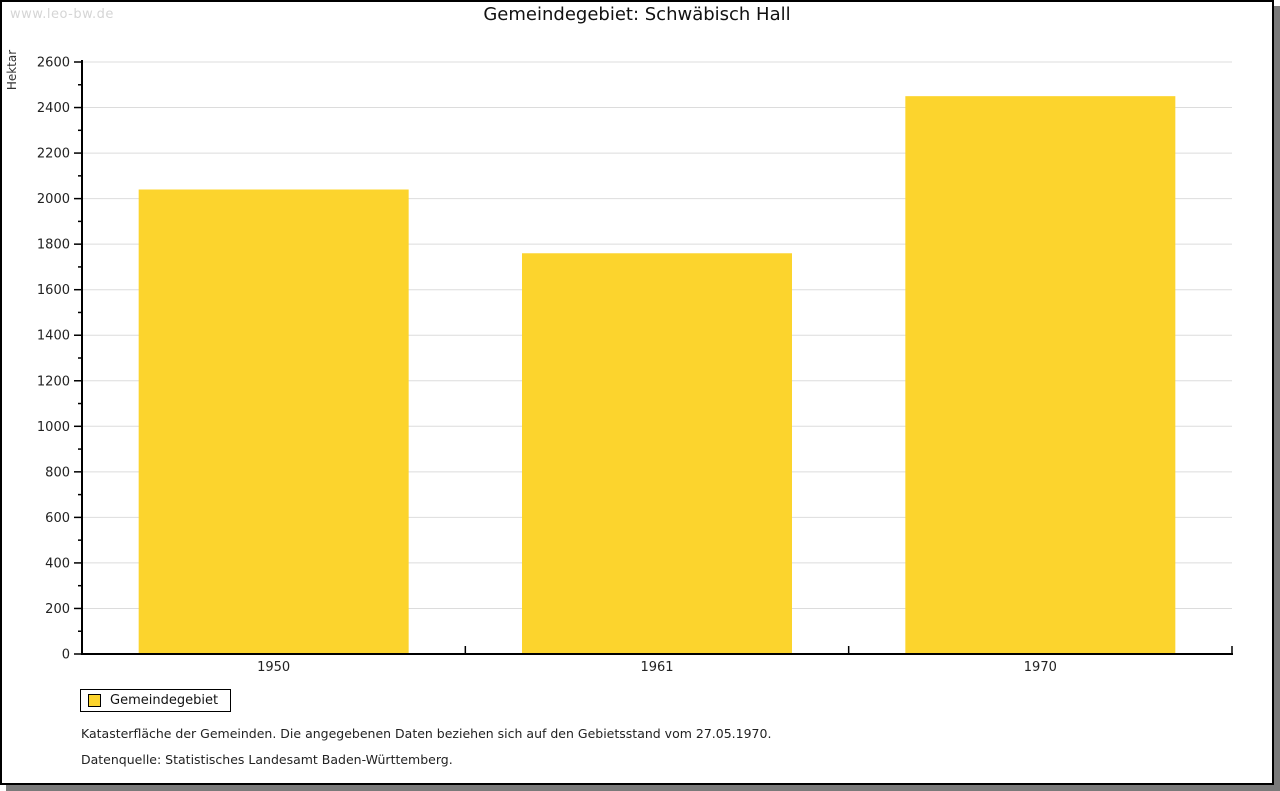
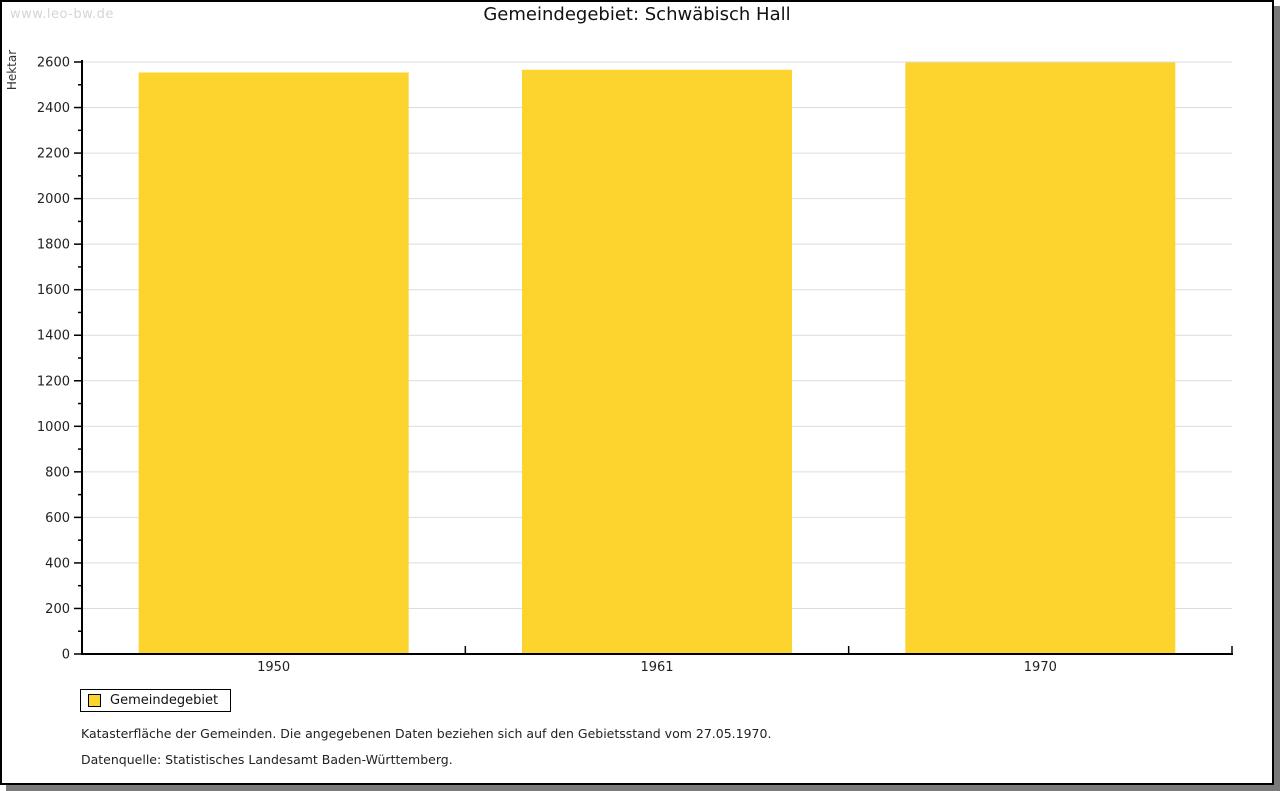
1950: 2040 -> 2550
1961: 1760 -> 2570
1970: 2450 -> 2600
